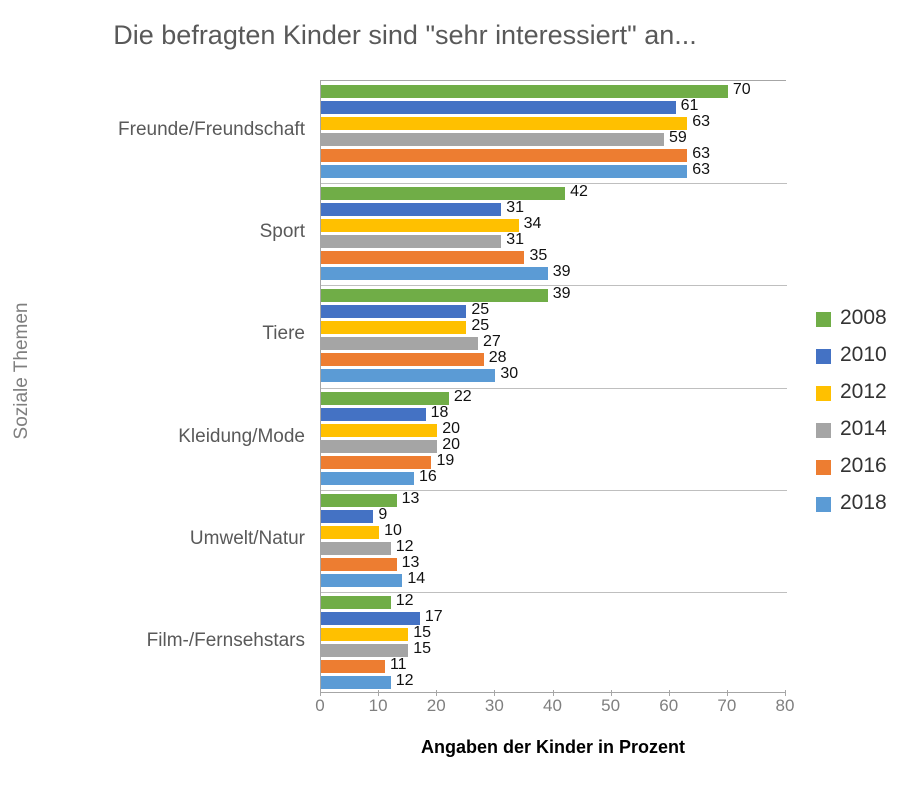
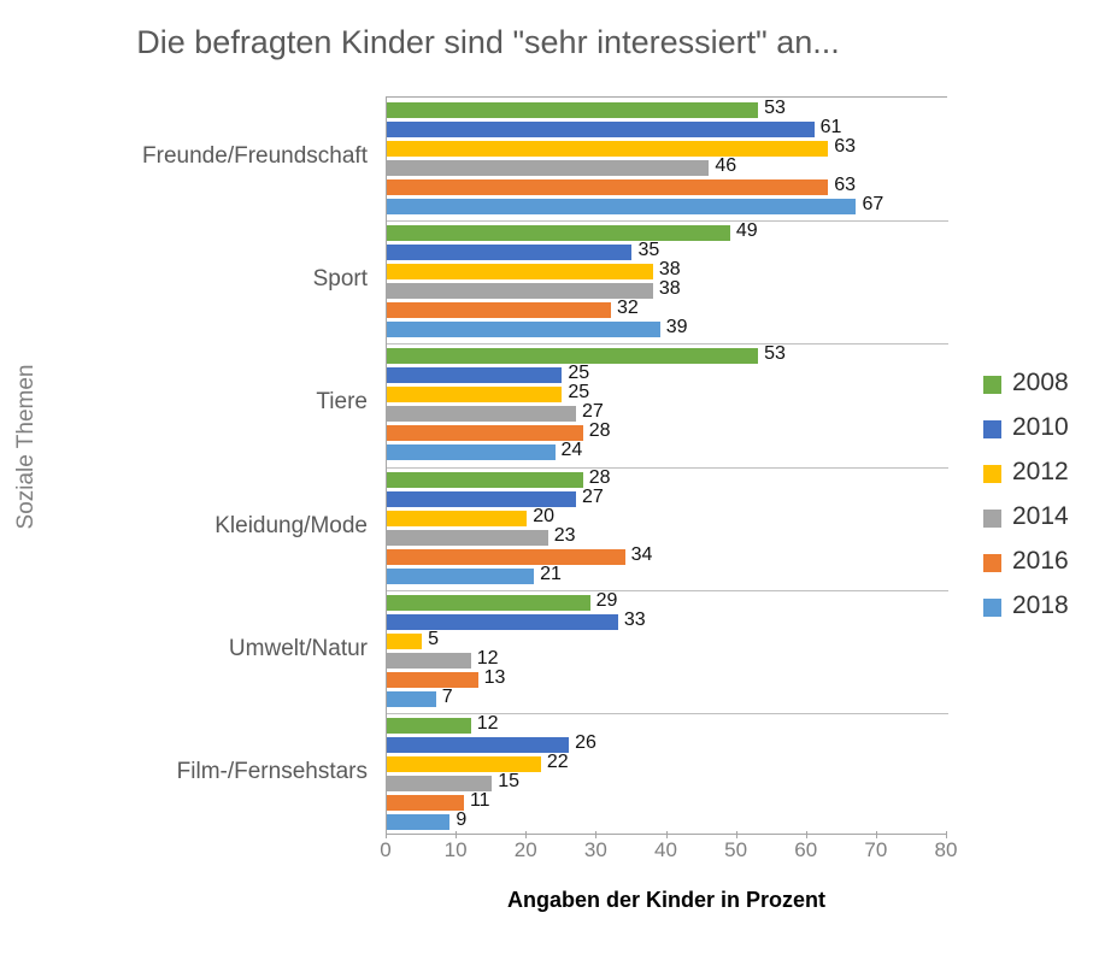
2008/Freunde/Freundschaft: 70 -> 53
2014/Freunde/Freundschaft: 59 -> 46
2018/Freunde/Freundschaft: 63 -> 67
2008/Sport: 42 -> 49
2010/Sport: 31 -> 35
2012/Sport: 34 -> 38
2014/Sport: 31 -> 38
2016/Sport: 35 -> 32
2008/Tiere: 39 -> 53
2018/Tiere: 30 -> 24
2008/Kleidung/Mode: 22 -> 28
2010/Kleidung/Mode: 18 -> 27
2014/Kleidung/Mode: 20 -> 23
2016/Kleidung/Mode: 19 -> 34
2018/Kleidung/Mode: 16 -> 21
2008/Umwelt/Natur: 13 -> 29
2010/Umwelt/Natur: 9 -> 33
2012/Umwelt/Natur: 10 -> 5
2018/Umwelt/Natur: 14 -> 7
2010/Film-/Fernsehstars: 17 -> 26
2012/Film-/Fernsehstars: 15 -> 22
2018/Film-/Fernsehstars: 12 -> 9
